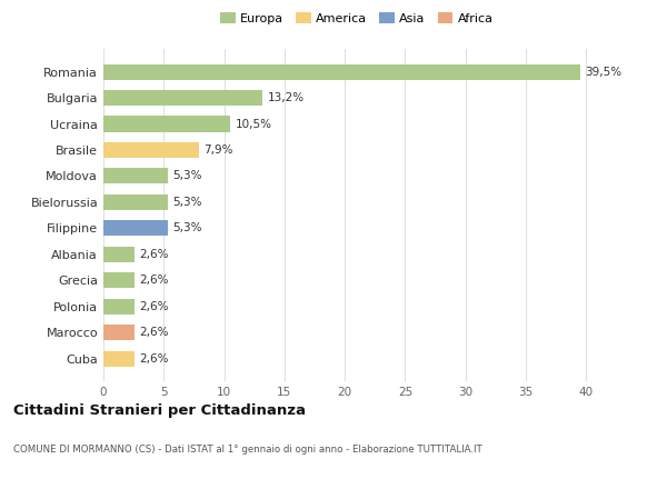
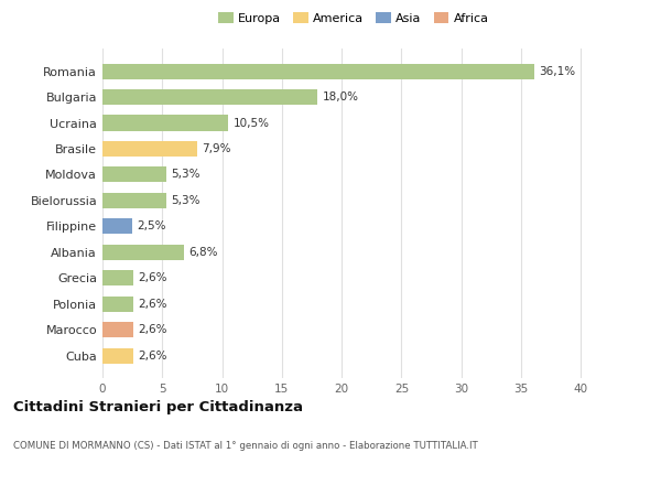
Romania: 39,5% -> 36,1%
Bulgaria: 13,2% -> 18,0%
Filippine: 5,3% -> 2,5%
Albania: 2,6% -> 6,8%
